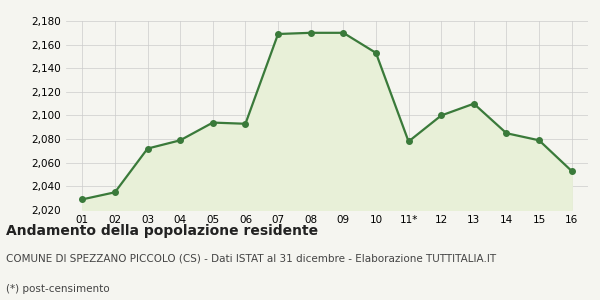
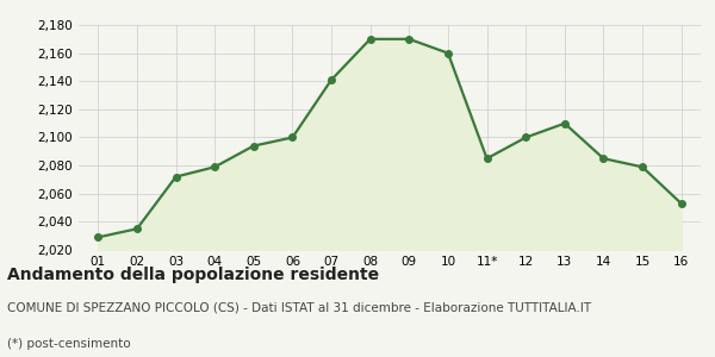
06: 2,093 -> 2,100
07: 2,169 -> 2,141
10: 2,153 -> 2,160
11*: 2,078 -> 2,085
